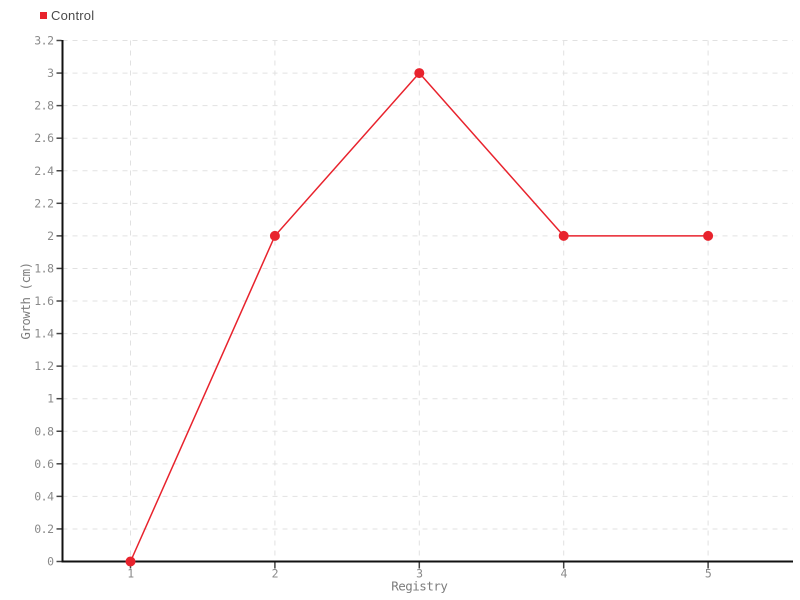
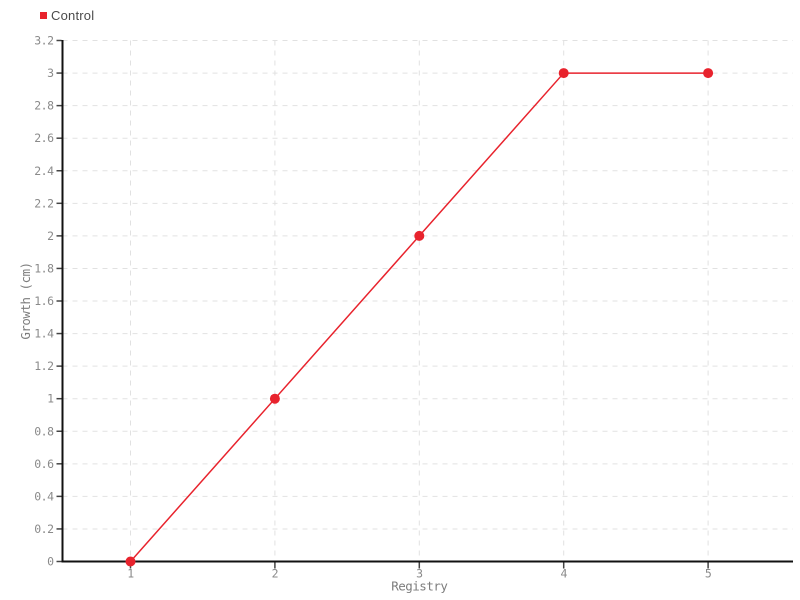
2: 2 -> 1
3: 3 -> 2
4: 2 -> 3
5: 2 -> 3
